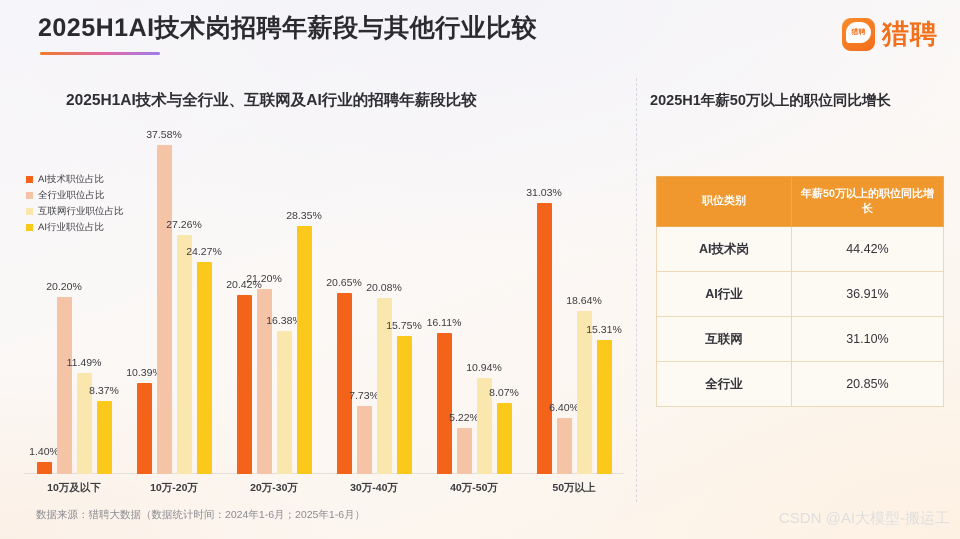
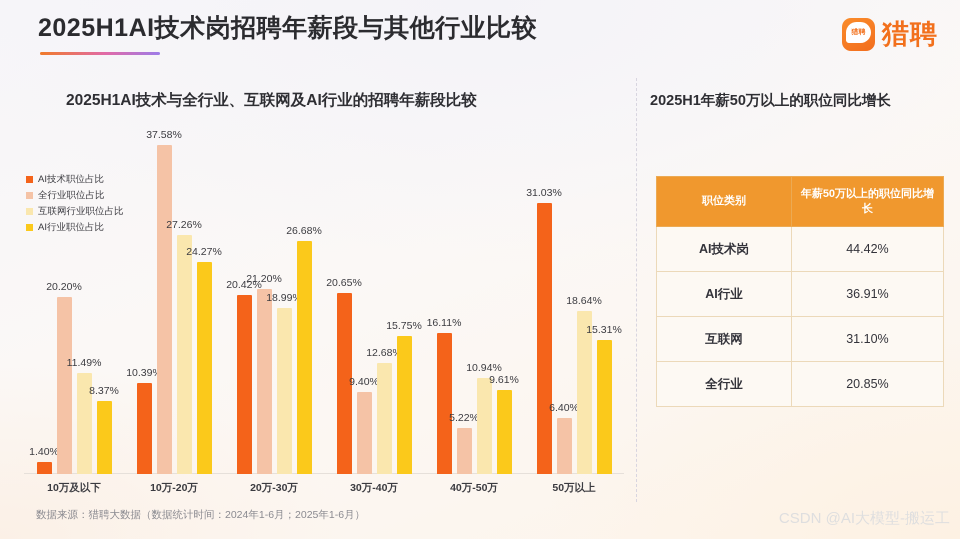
互联网行业职位占比/20万-30万: 16.38% -> 18.99%
AI行业职位占比/20万-30万: 28.35% -> 26.68%
全行业职位占比/30万-40万: 7.73% -> 9.40%
互联网行业职位占比/30万-40万: 20.08% -> 12.68%
AI行业职位占比/40万-50万: 8.07% -> 9.61%
